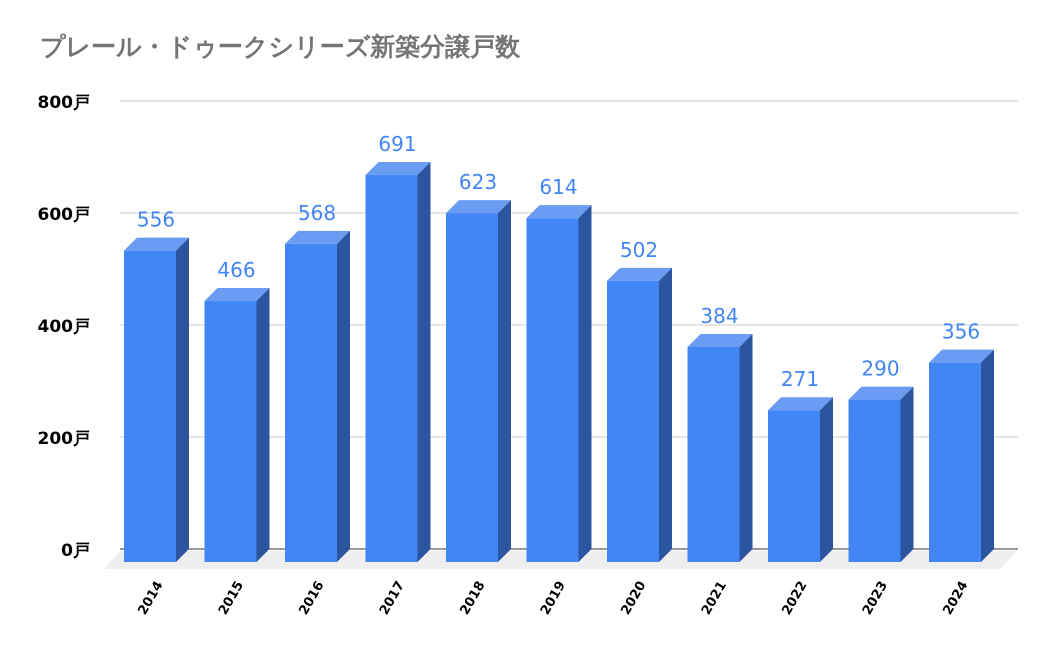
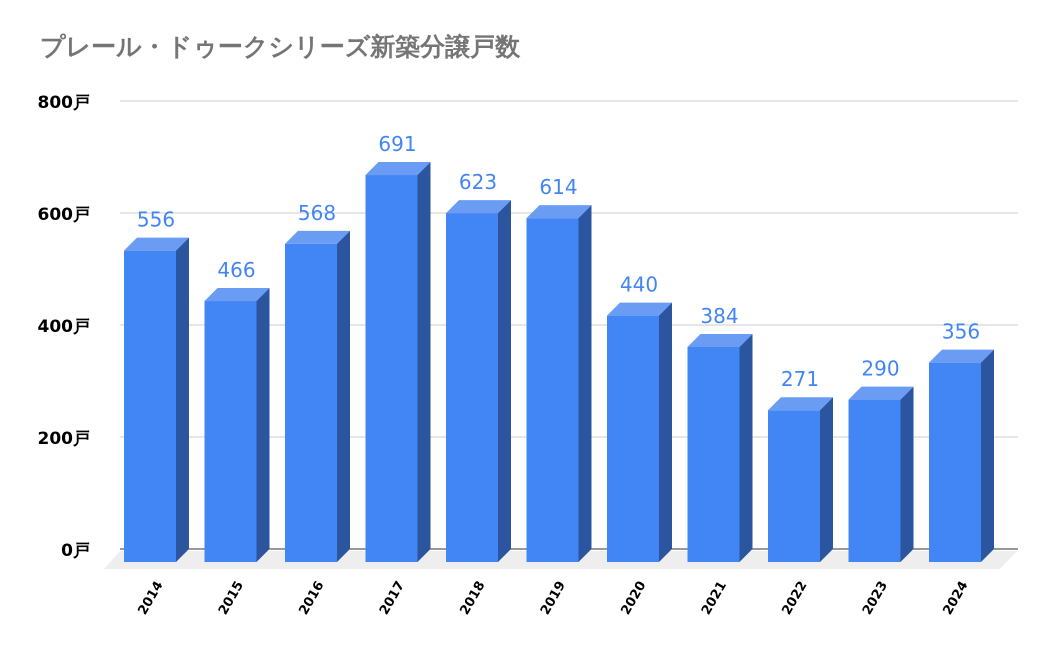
2020: 502 -> 440
